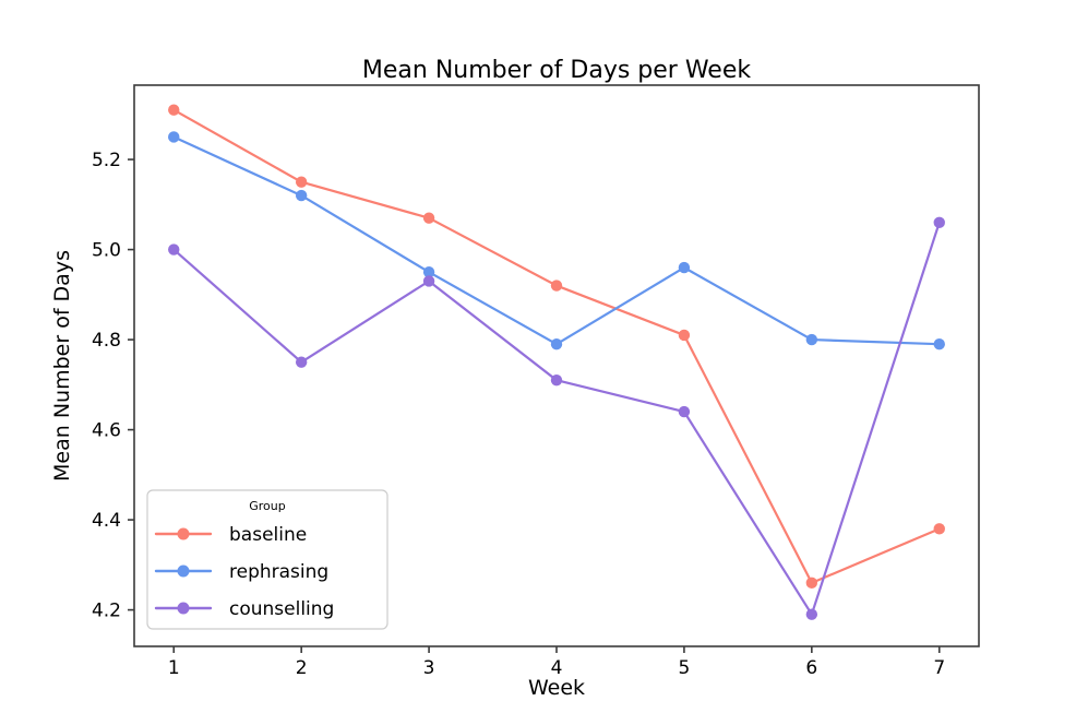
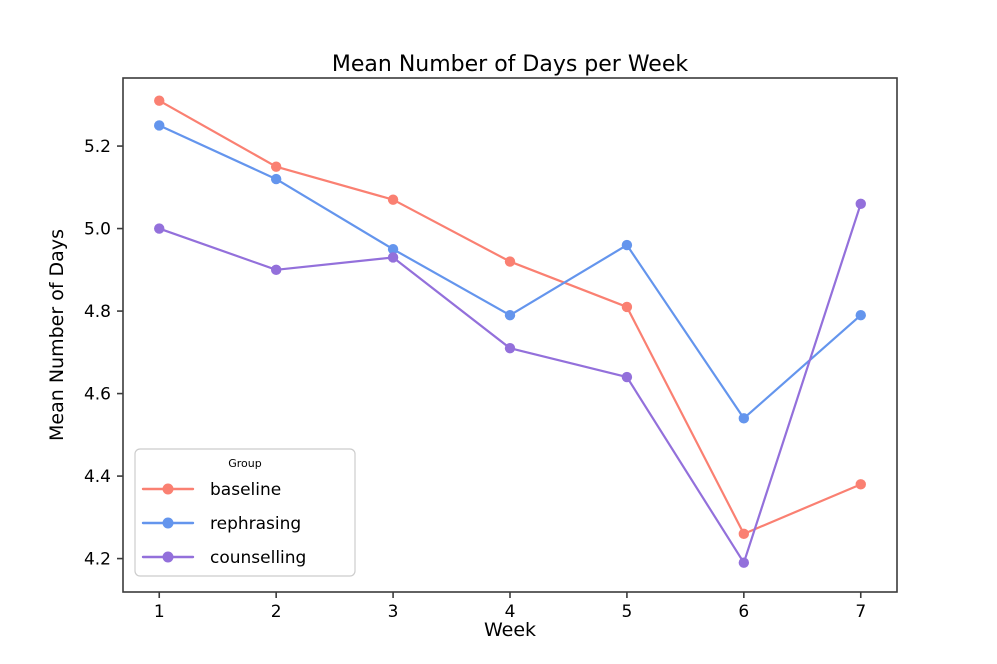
counselling/2: 4.75 -> 4.90
rephrasing/6: 4.80 -> 4.54
